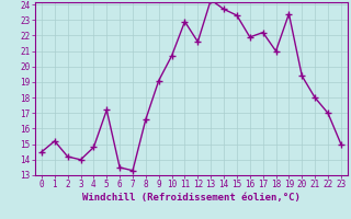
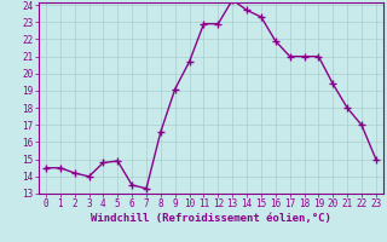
1: 15.2 -> 14.5
5: 17.2 -> 14.9
12: 21.6 -> 22.9
17: 22.2 -> 21.0
19: 23.4 -> 21.0
